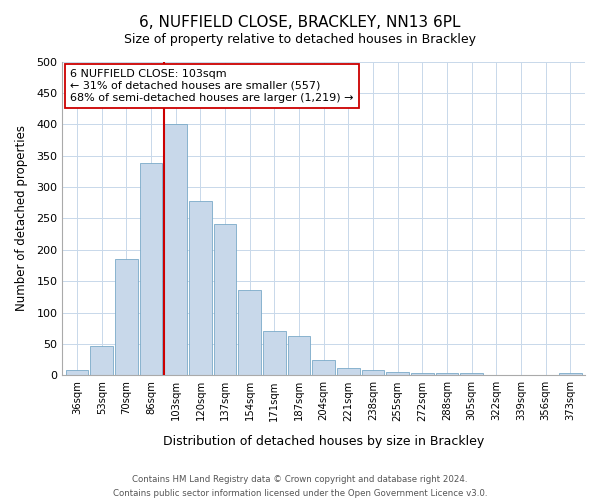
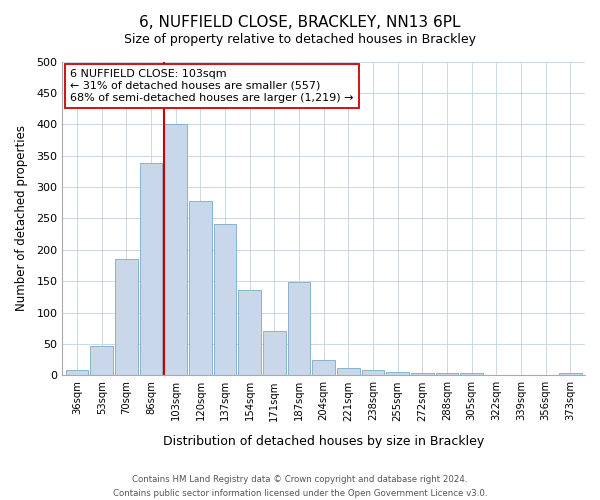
187sqm: 62 -> 148
